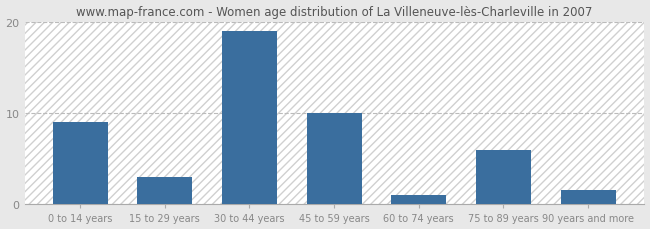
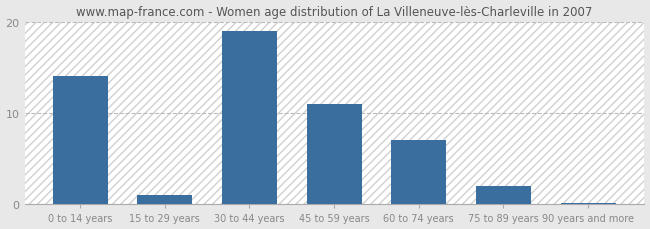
0 to 14 years: 9.0 -> 14.0
15 to 29 years: 3.0 -> 1.0
45 to 59 years: 10.0 -> 11.0
60 to 74 years: 1.0 -> 7.0
75 to 89 years: 6.0 -> 2.0
90 years and more: 1.6 -> 0.2
